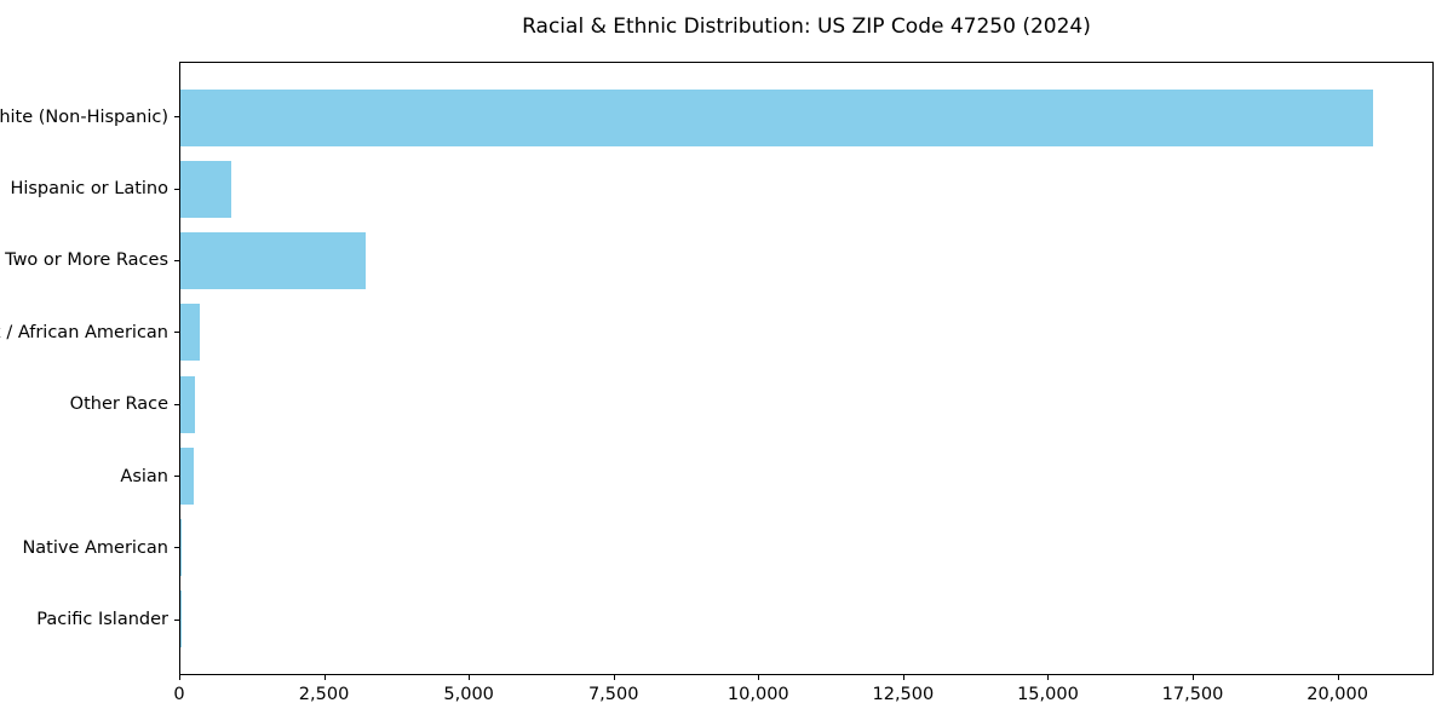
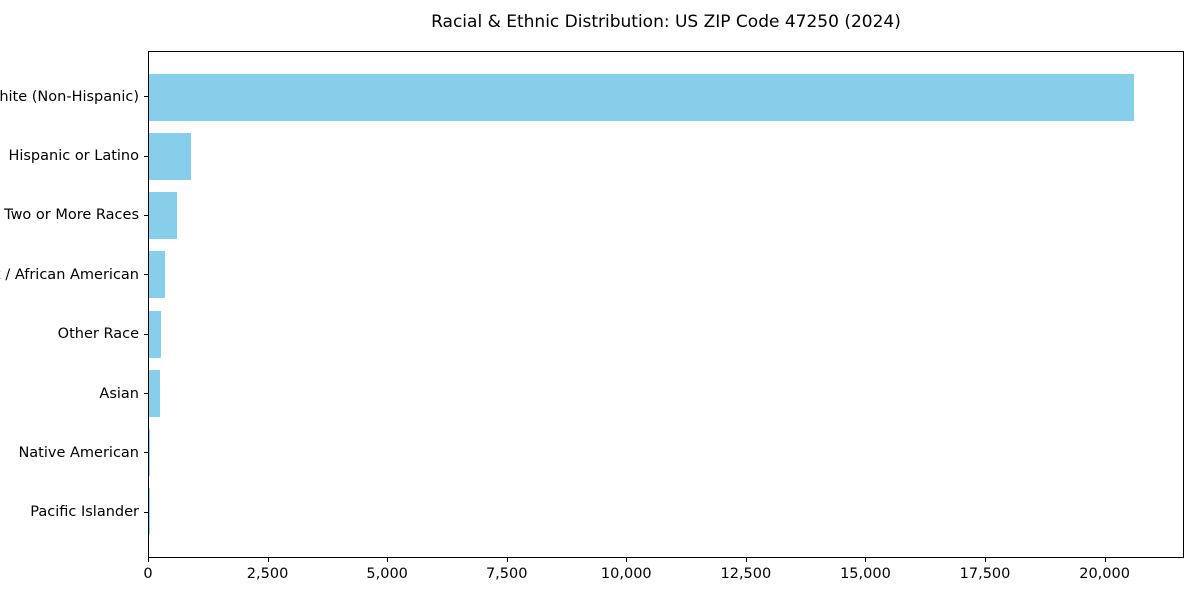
Two or More Races: 3200 -> 600
